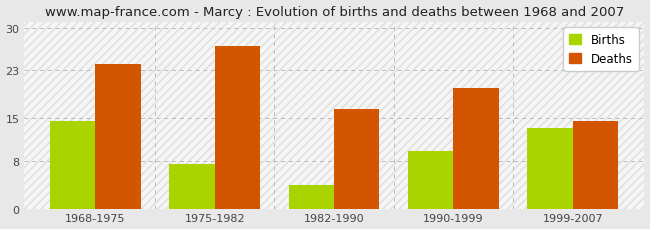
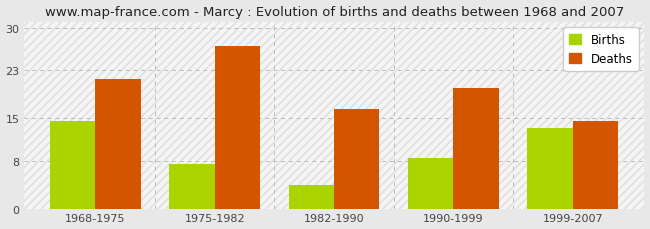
Deaths/1968-1975: 24.0 -> 21.5
Births/1990-1999: 9.6 -> 8.5
